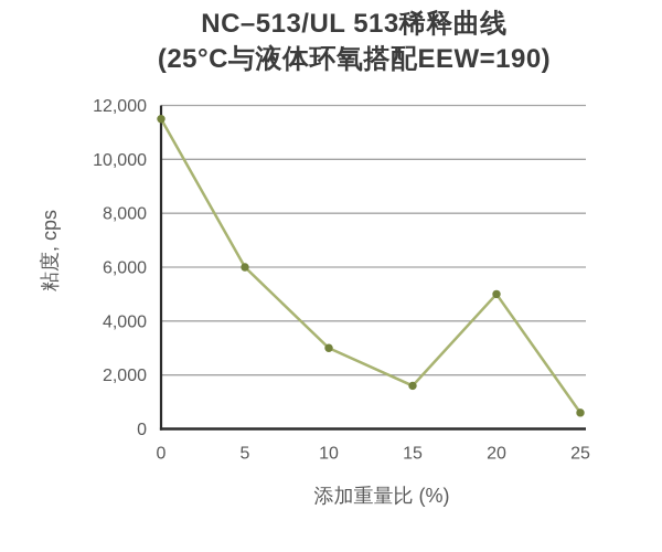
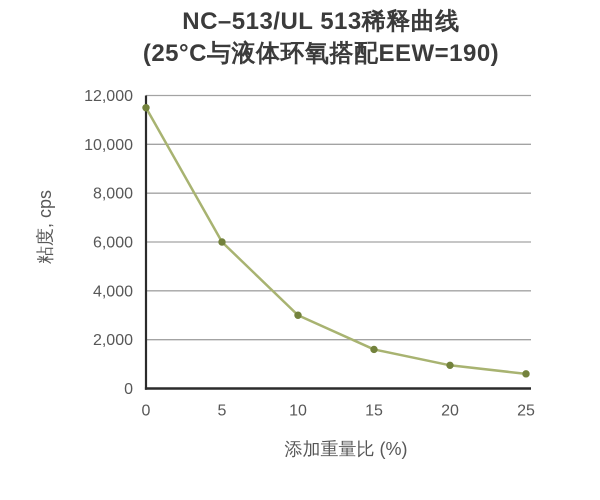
20: 5000 -> 1000
